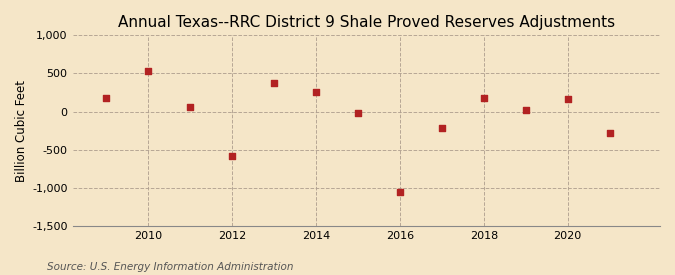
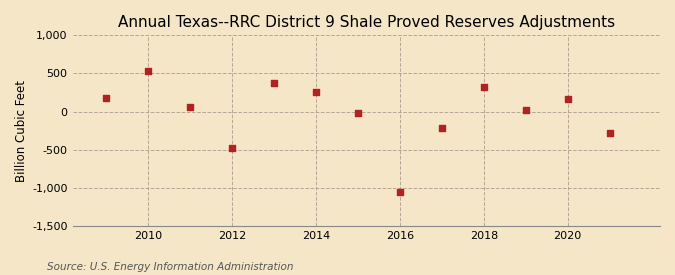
2012: -580 -> -480
2018: 180 -> 320
